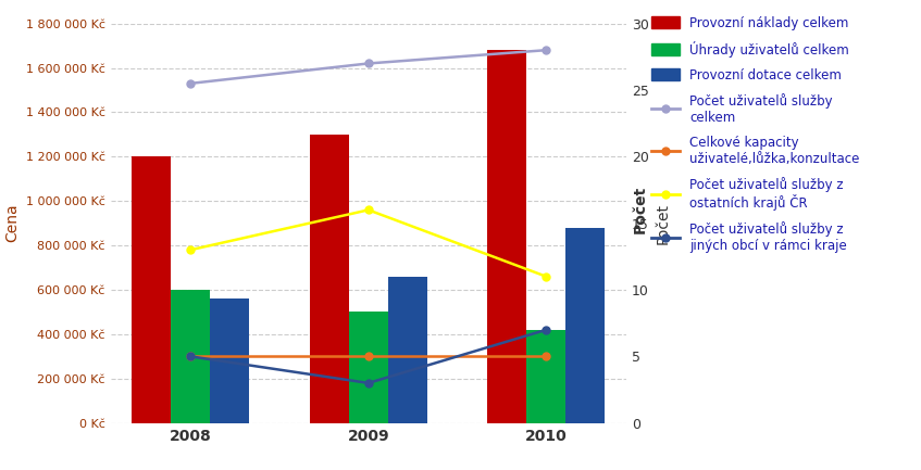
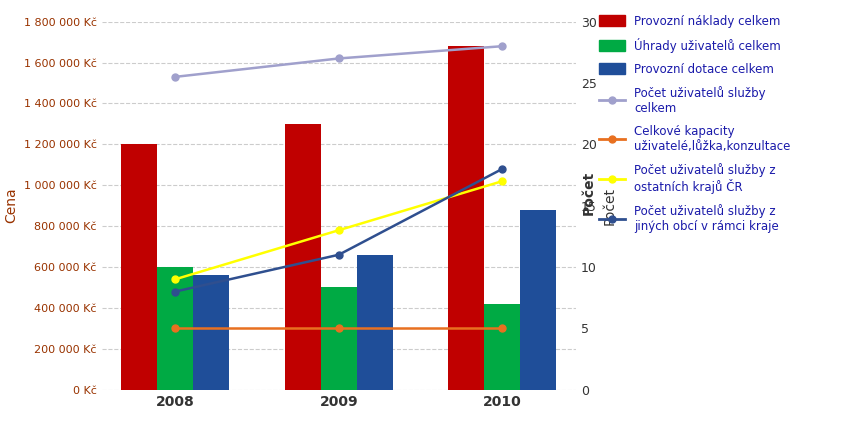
Počet uživatelů služby z ostatních krajů ČR/2008: 13 -> 9
Počet uživatelů služby z jiných obcí v rámci kraje/2008: 5 -> 8
Počet uživatelů služby z ostatních krajů ČR/2009: 16 -> 13
Počet uživatelů služby z jiných obcí v rámci kraje/2009: 3 -> 11
Počet uživatelů služby z ostatních krajů ČR/2010: 11 -> 17
Počet uživatelů služby z jiných obcí v rámci kraje/2010: 7 -> 18
